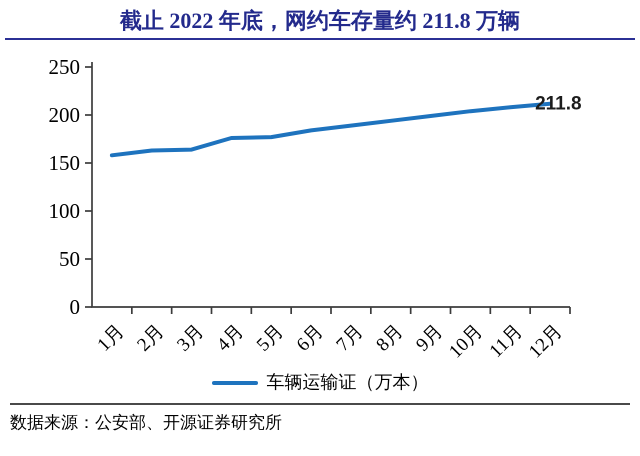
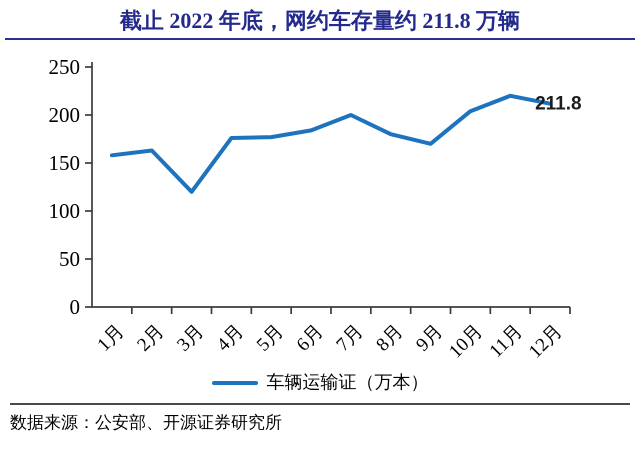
3月: 160 -> 120
7月: 190 -> 200
8月: 190 -> 180
9月: 200 -> 170
11月: 210 -> 220
